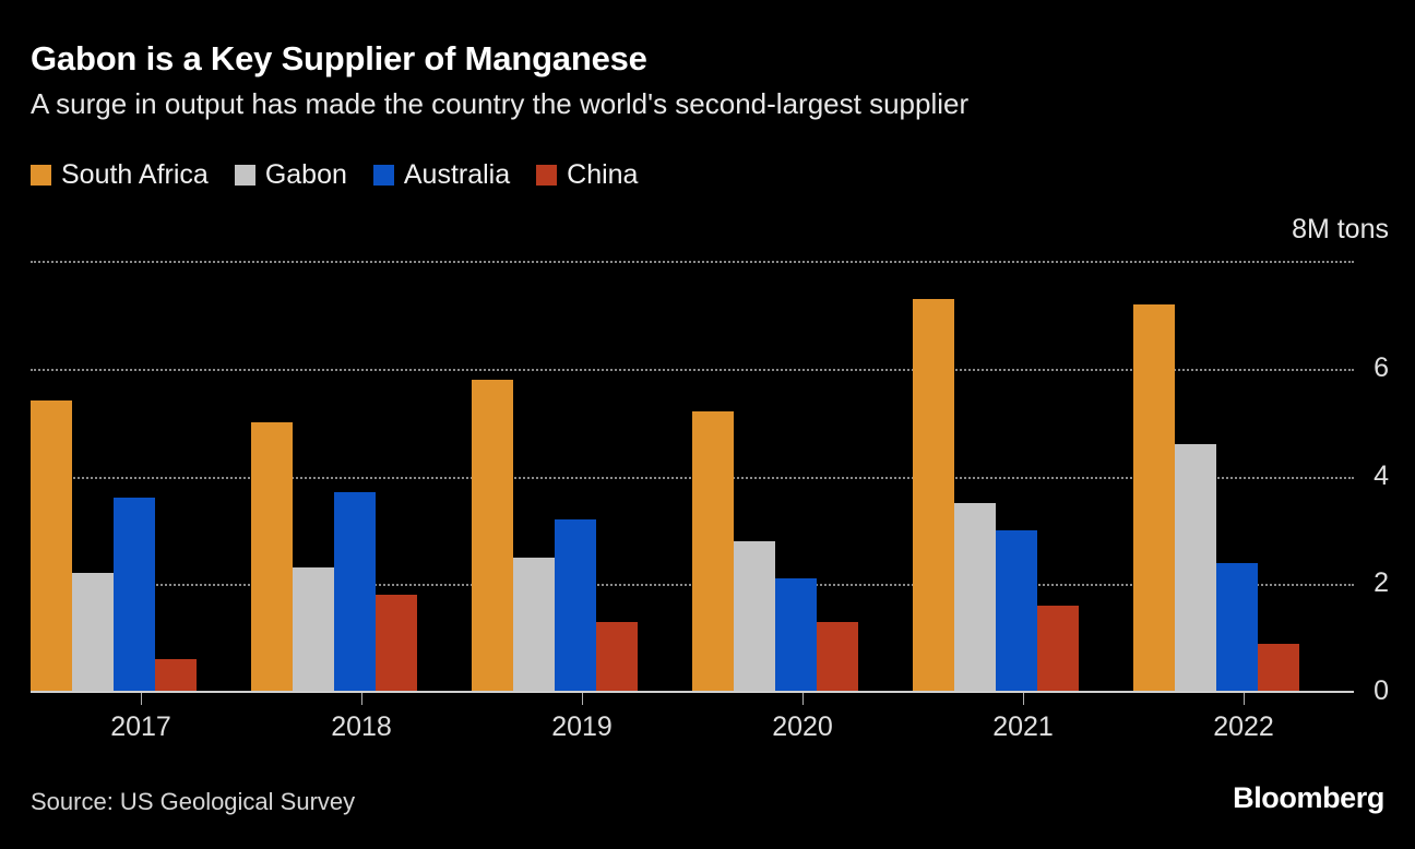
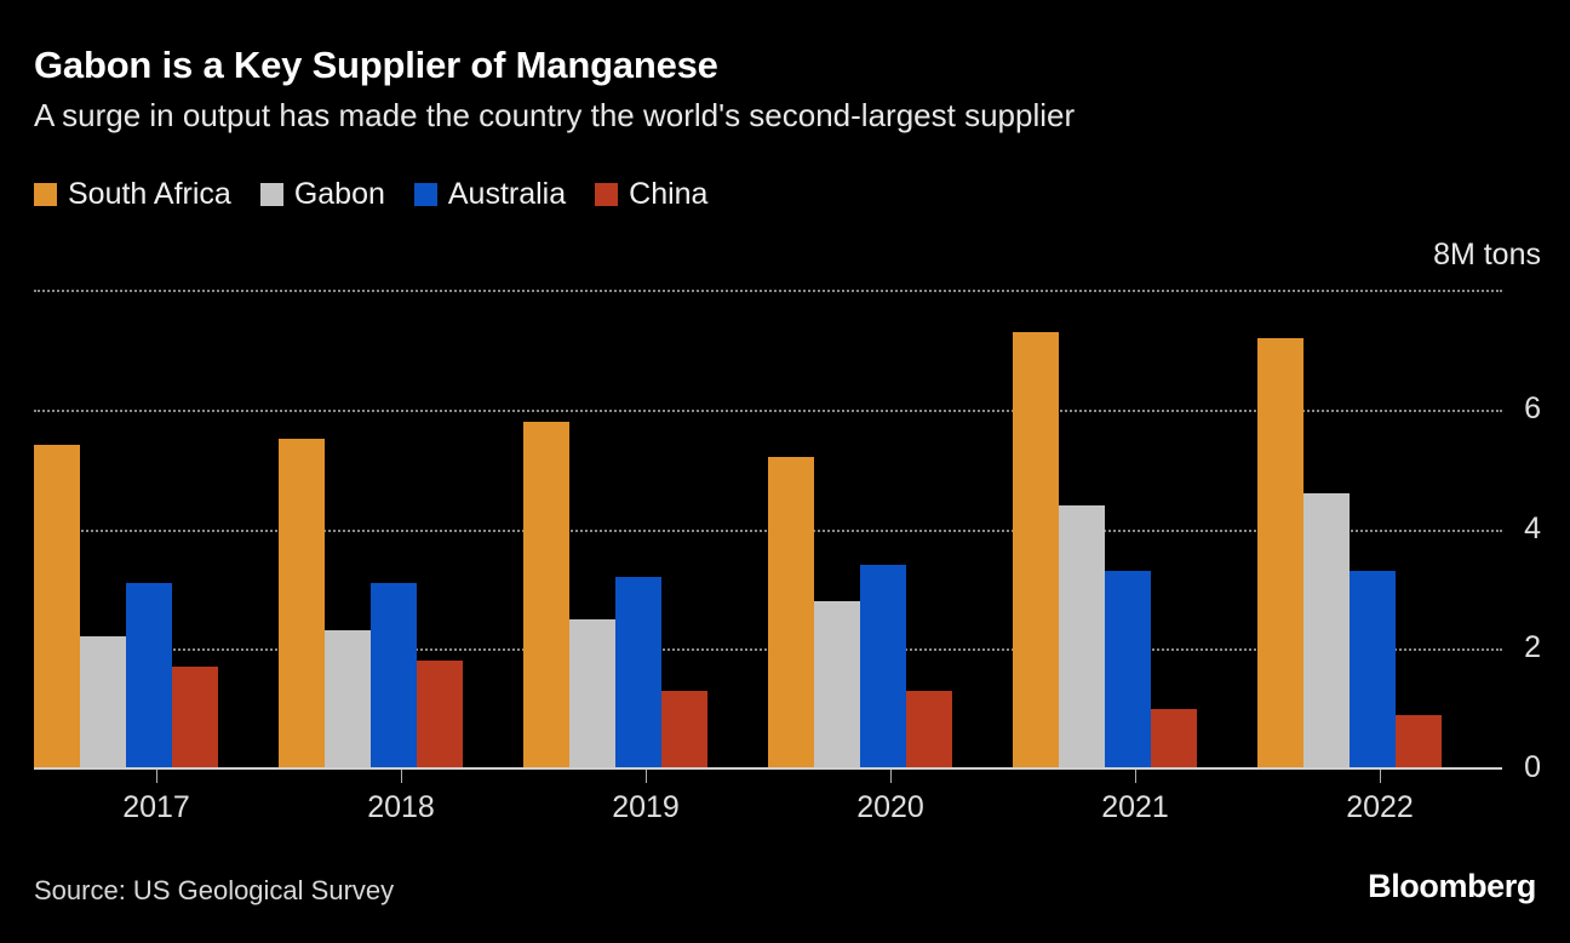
Australia/2017: 3.6 -> 3.1
China/2017: 0.6 -> 1.7
South Africa/2018: 5.0 -> 5.5
Australia/2018: 3.7 -> 3.1
Australia/2020: 2.1 -> 3.4
Gabon/2021: 3.5 -> 4.4
Australia/2021: 3.0 -> 3.3
China/2021: 1.6 -> 1.0
Australia/2022: 2.4 -> 3.3
